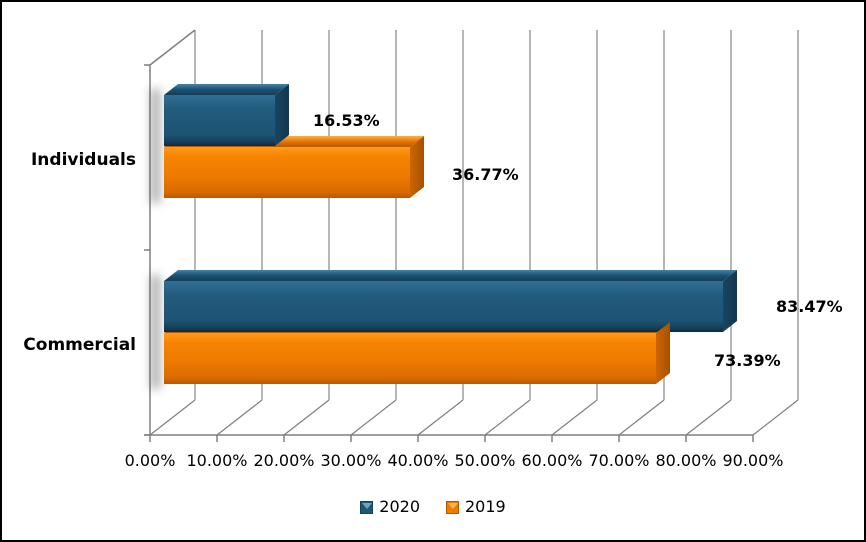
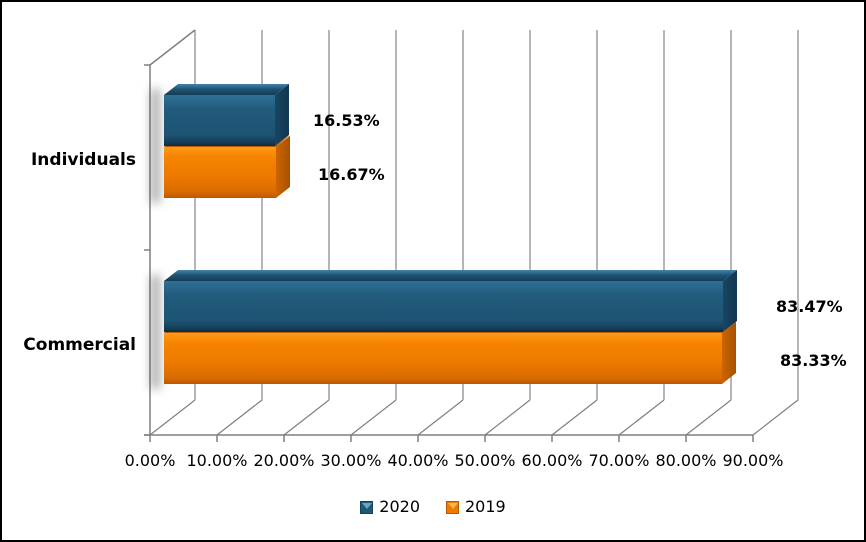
2019/Individuals: 36.77% -> 16.67%
2019/Commercial: 73.39% -> 83.33%
